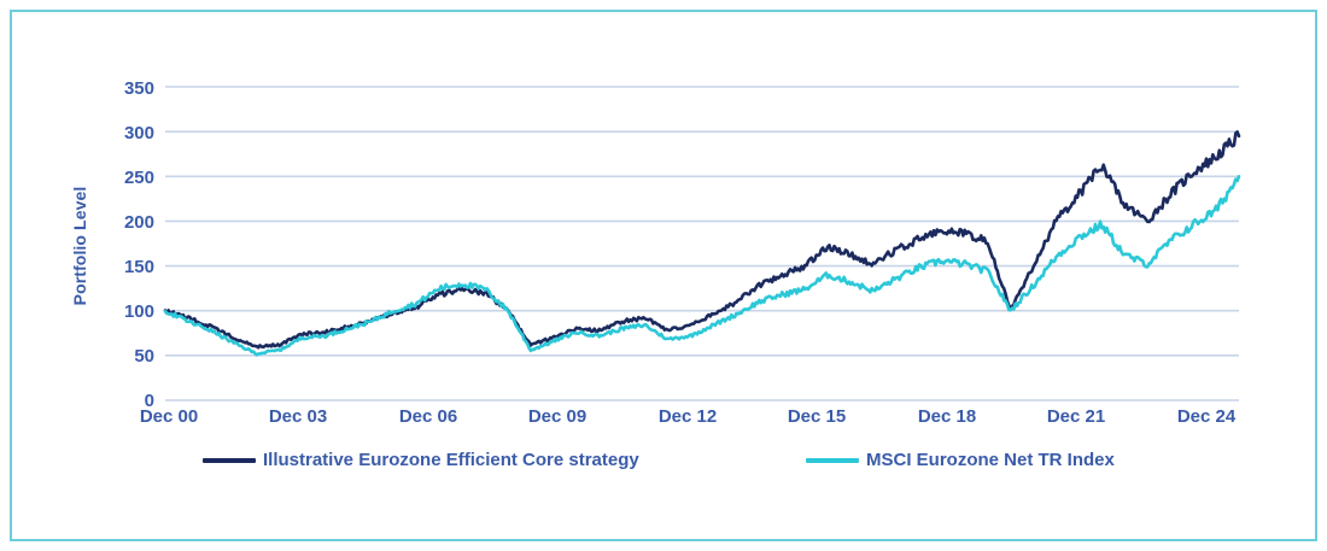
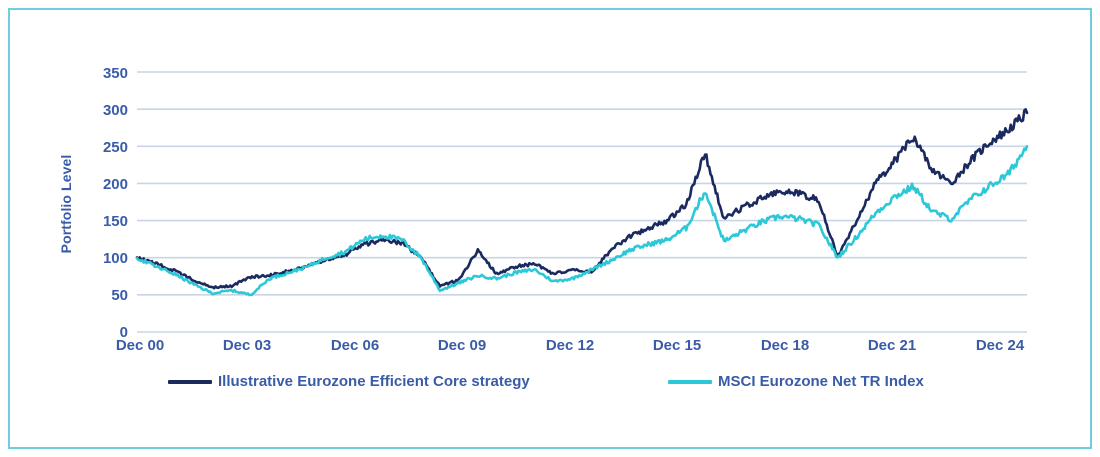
MSCI Eurozone Net TR Index/Dec 03: 70 -> 50
Illustrative Eurozone Efficient Core strategy/Dec 09: 80 -> 110
Illustrative Eurozone Efficient Core strategy/Dec 12: 100 -> 80
Illustrative Eurozone Efficient Core strategy/Dec 15: 160 -> 240
MSCI Eurozone Net TR Index/Dec 15: 130 -> 190
